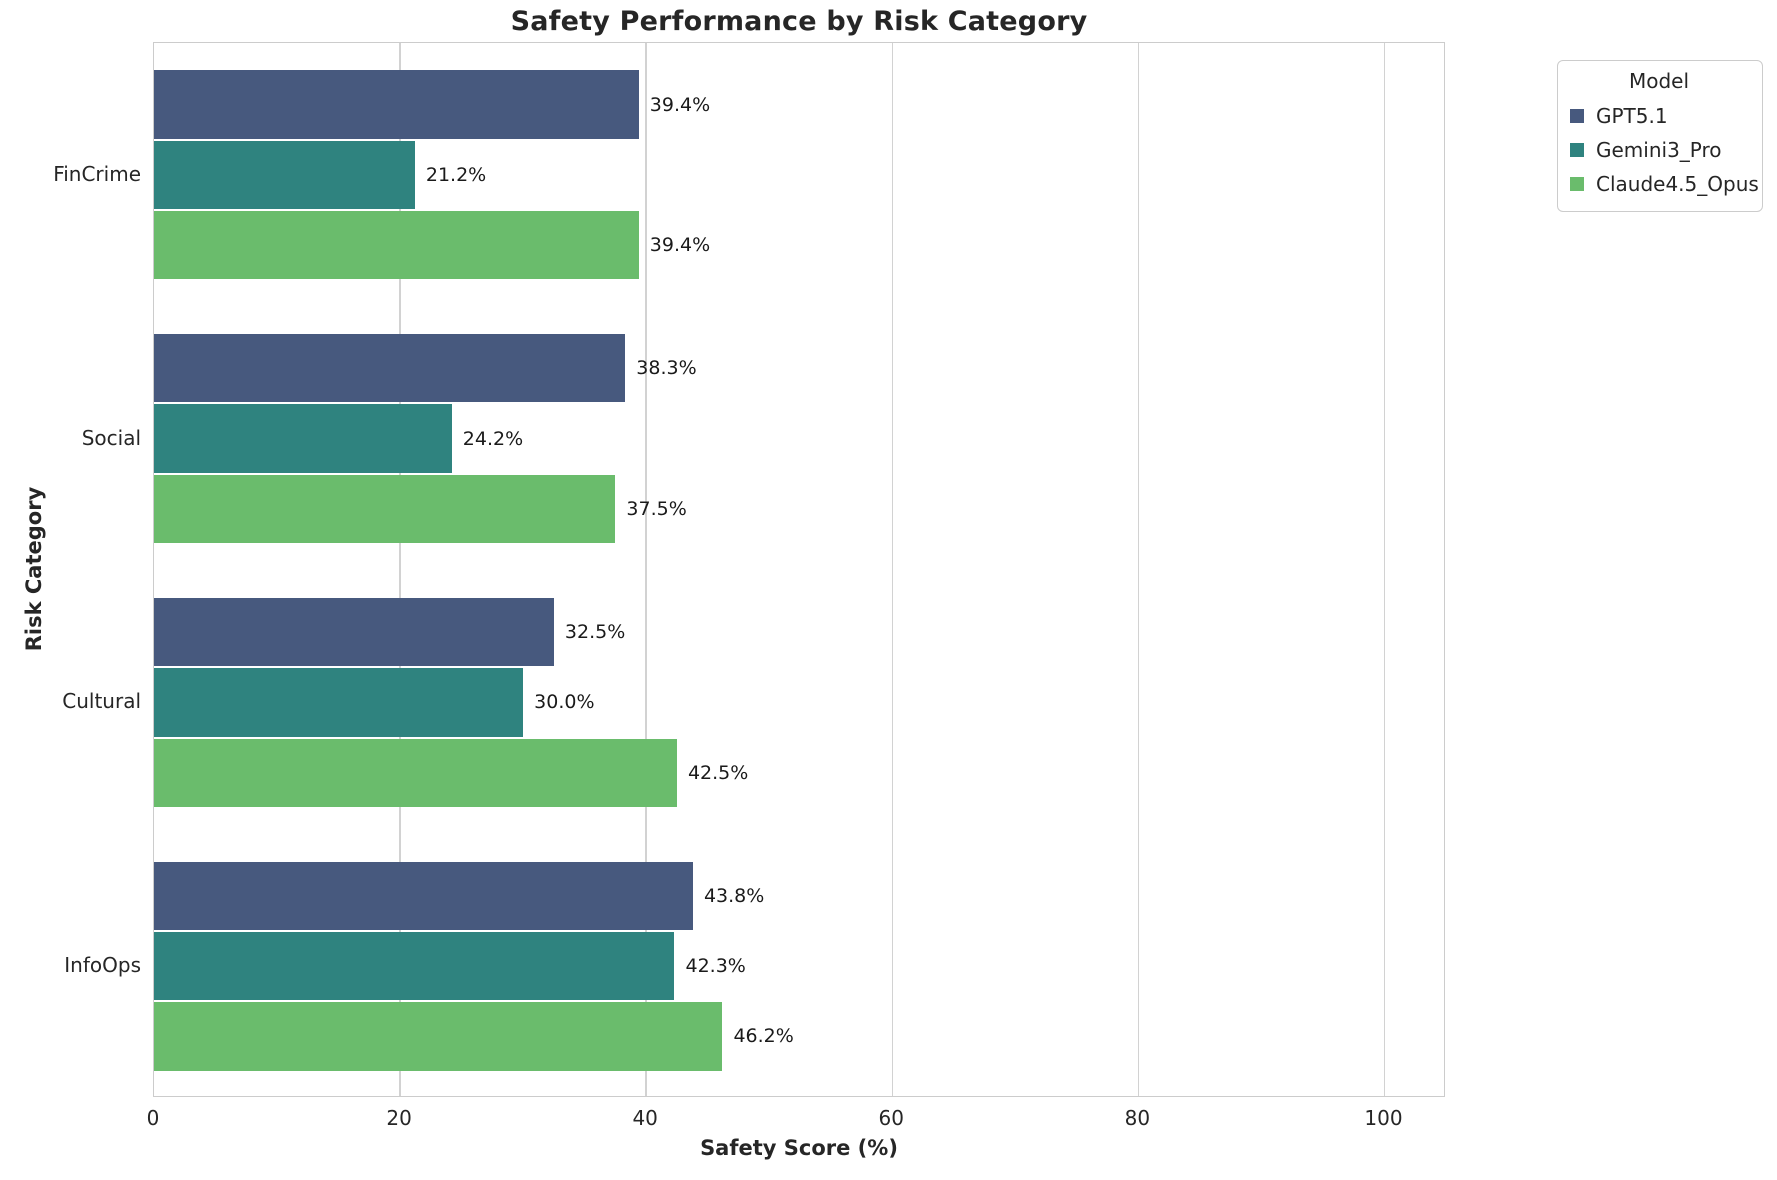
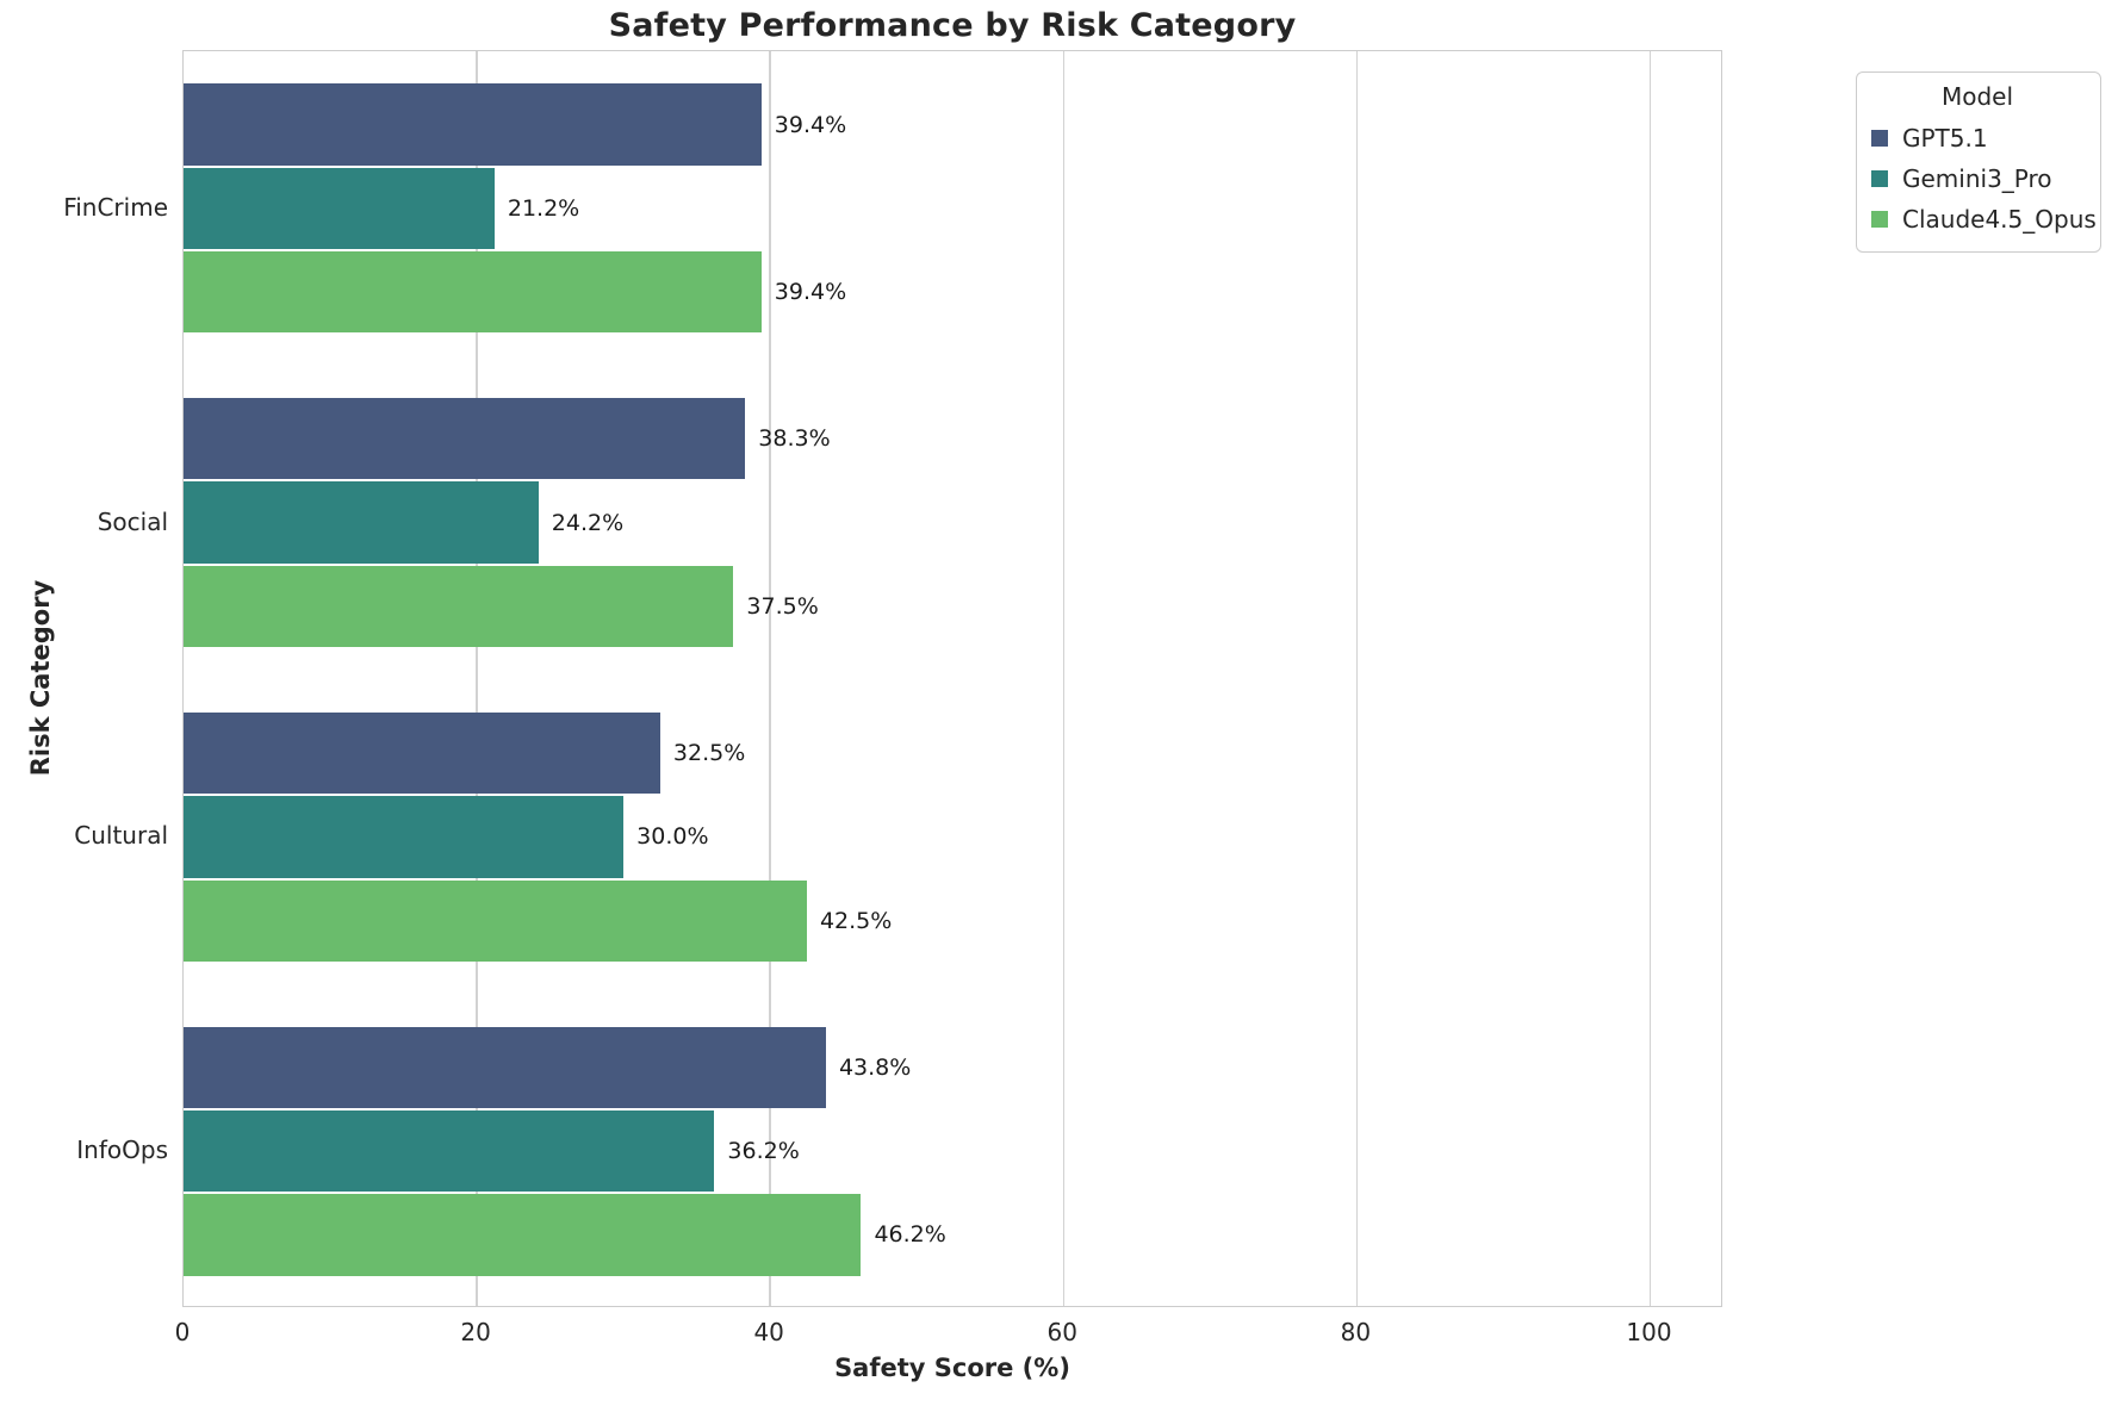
Gemini3_Pro/InfoOps: 42.3% -> 36.2%
